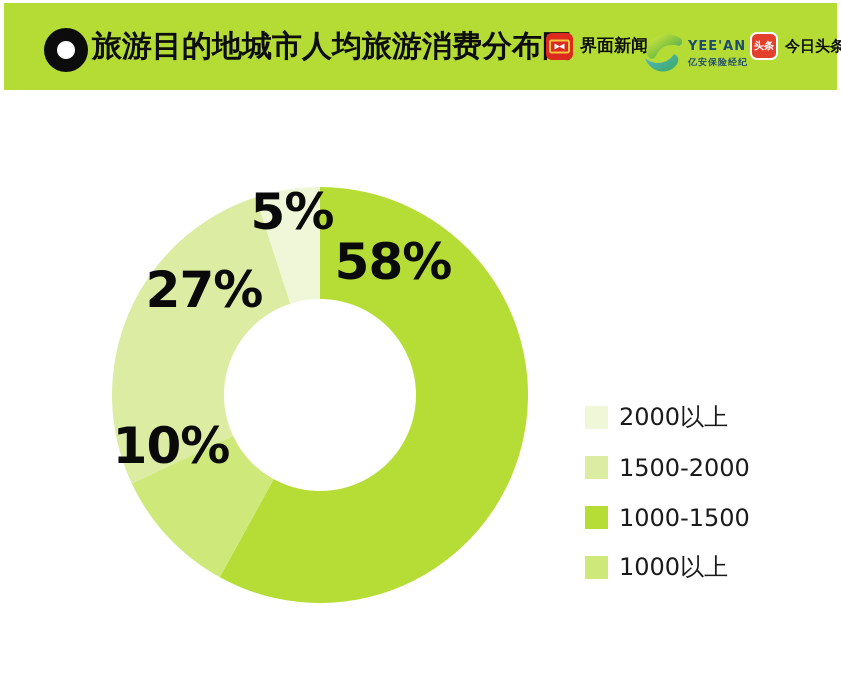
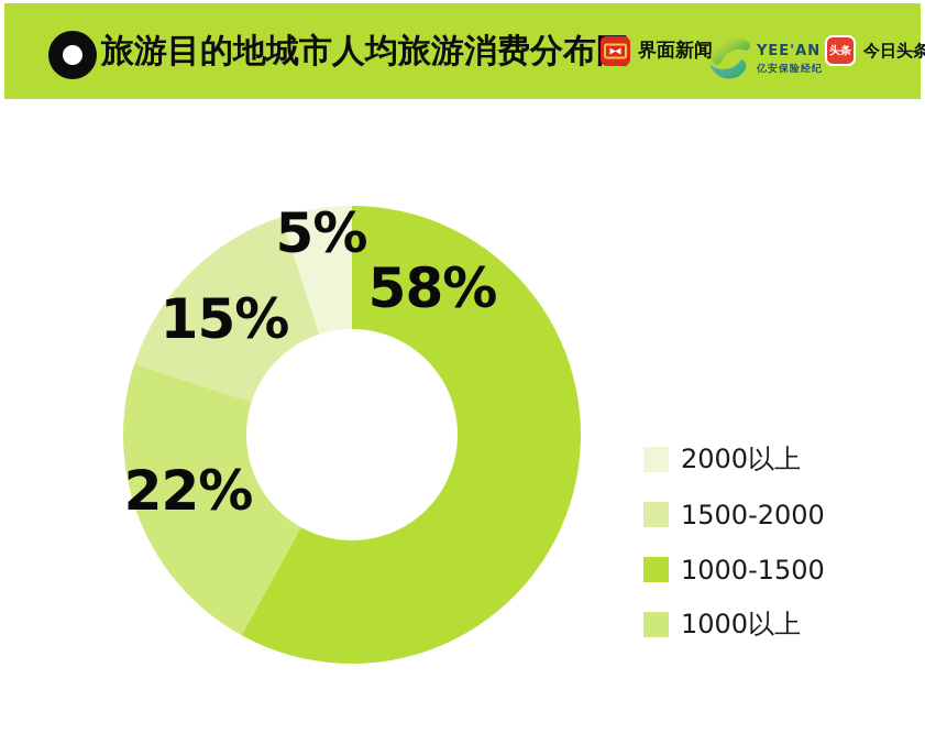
1000以上: 10% -> 22%
1500-2000: 27% -> 15%
